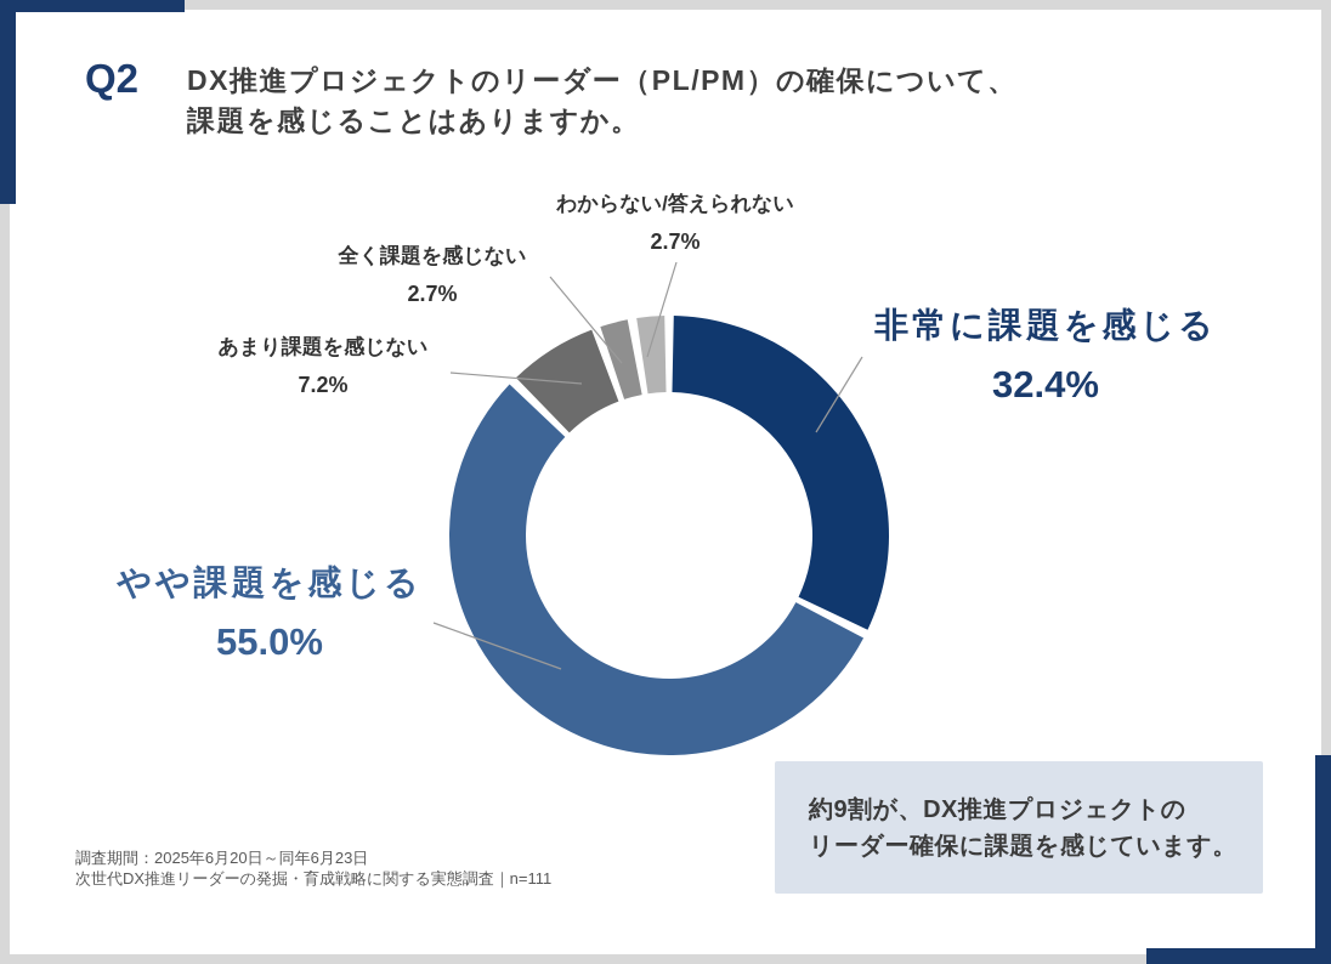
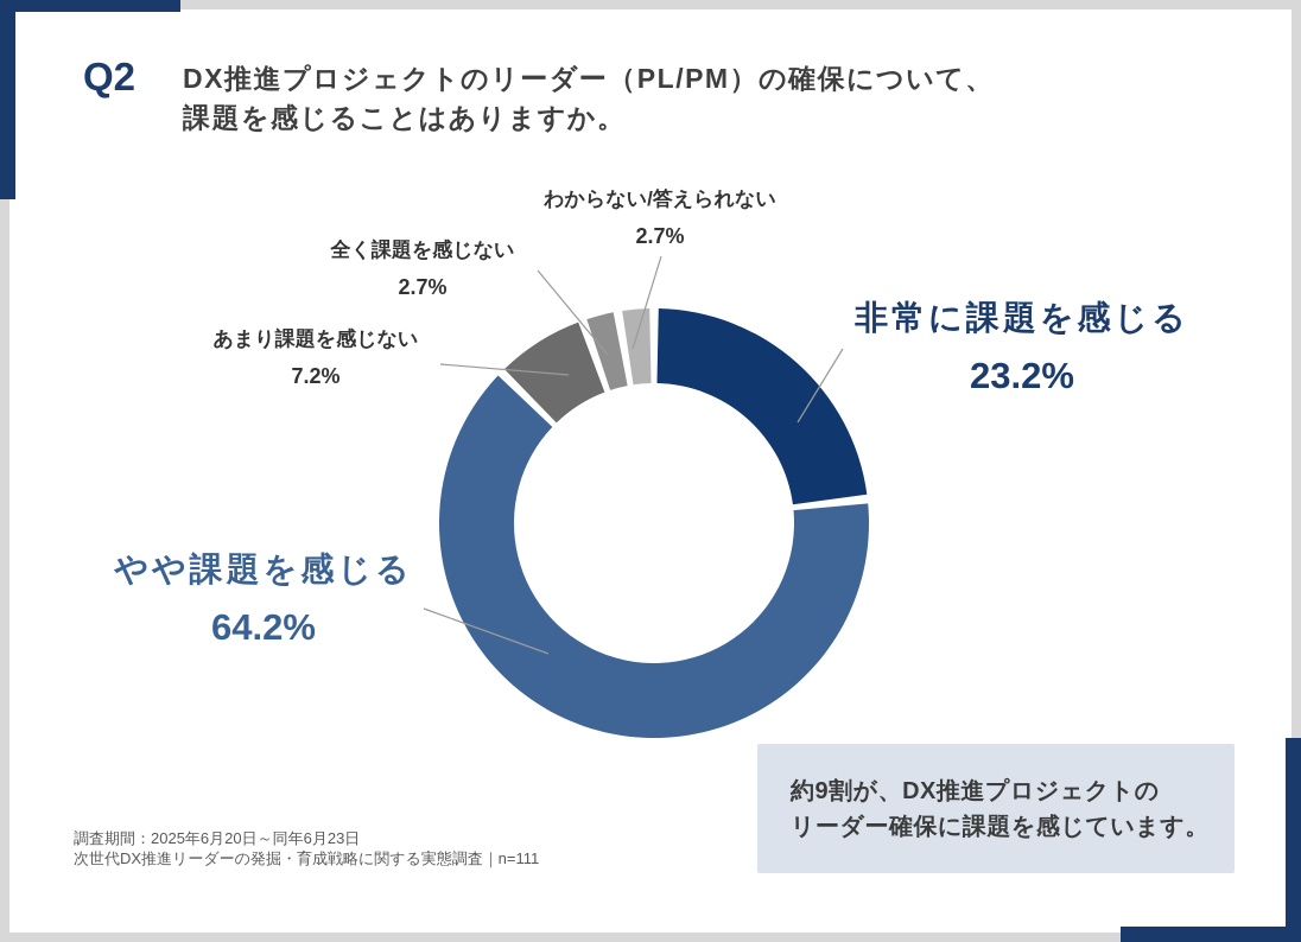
非常に課題を感じる: 32.4% -> 23.2%
やや課題を感じる: 55.0% -> 64.2%
